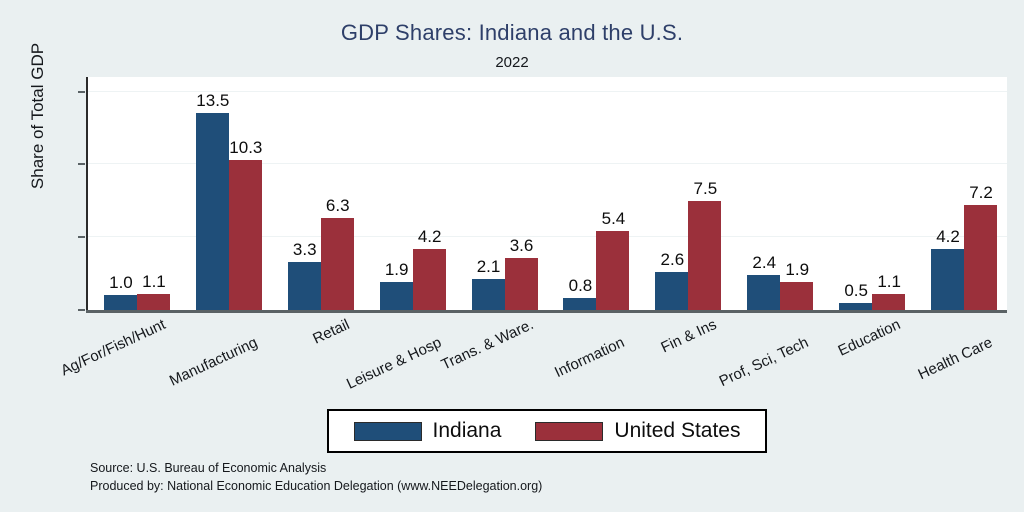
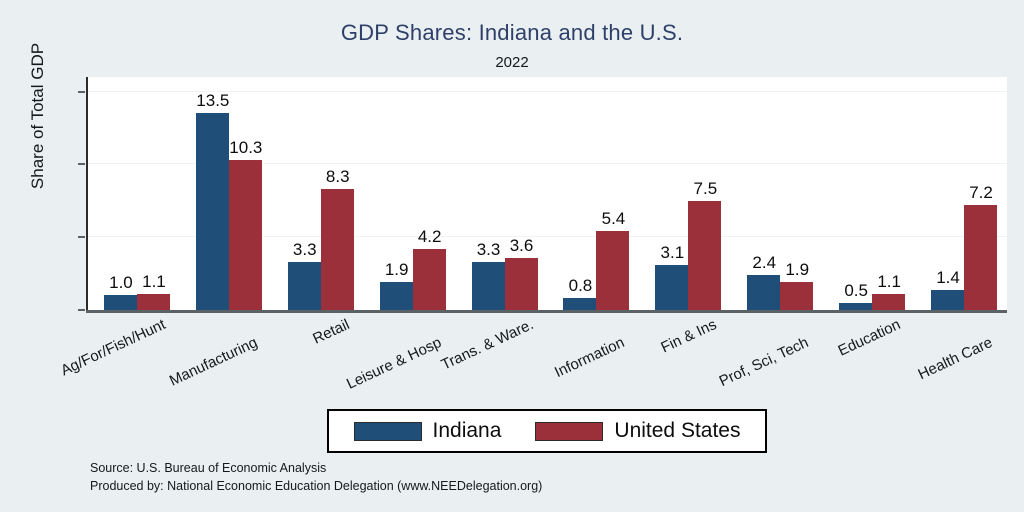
United States/Retail: 6.3 -> 8.3
Indiana/Trans. & Ware.: 2.1 -> 3.3
Indiana/Fin & Ins: 2.6 -> 3.1
Indiana/Health Care: 4.2 -> 1.4
